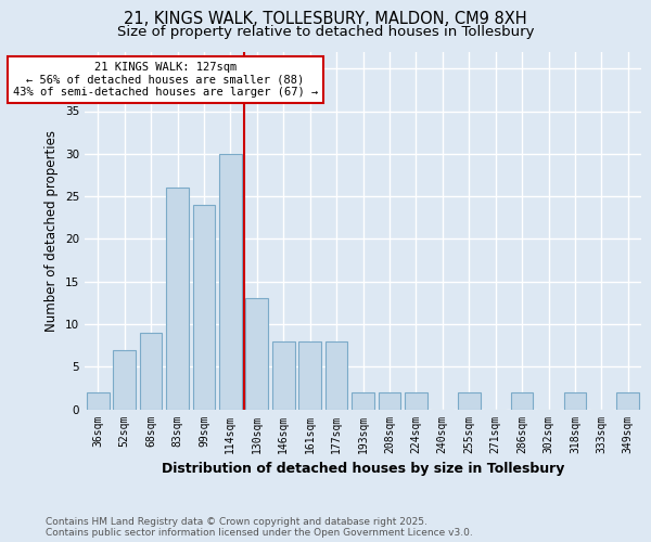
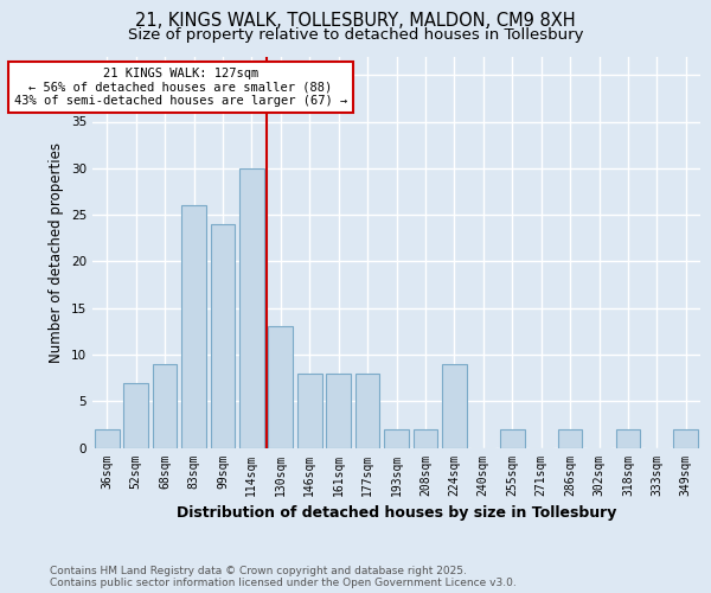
224sqm: 2 -> 9
